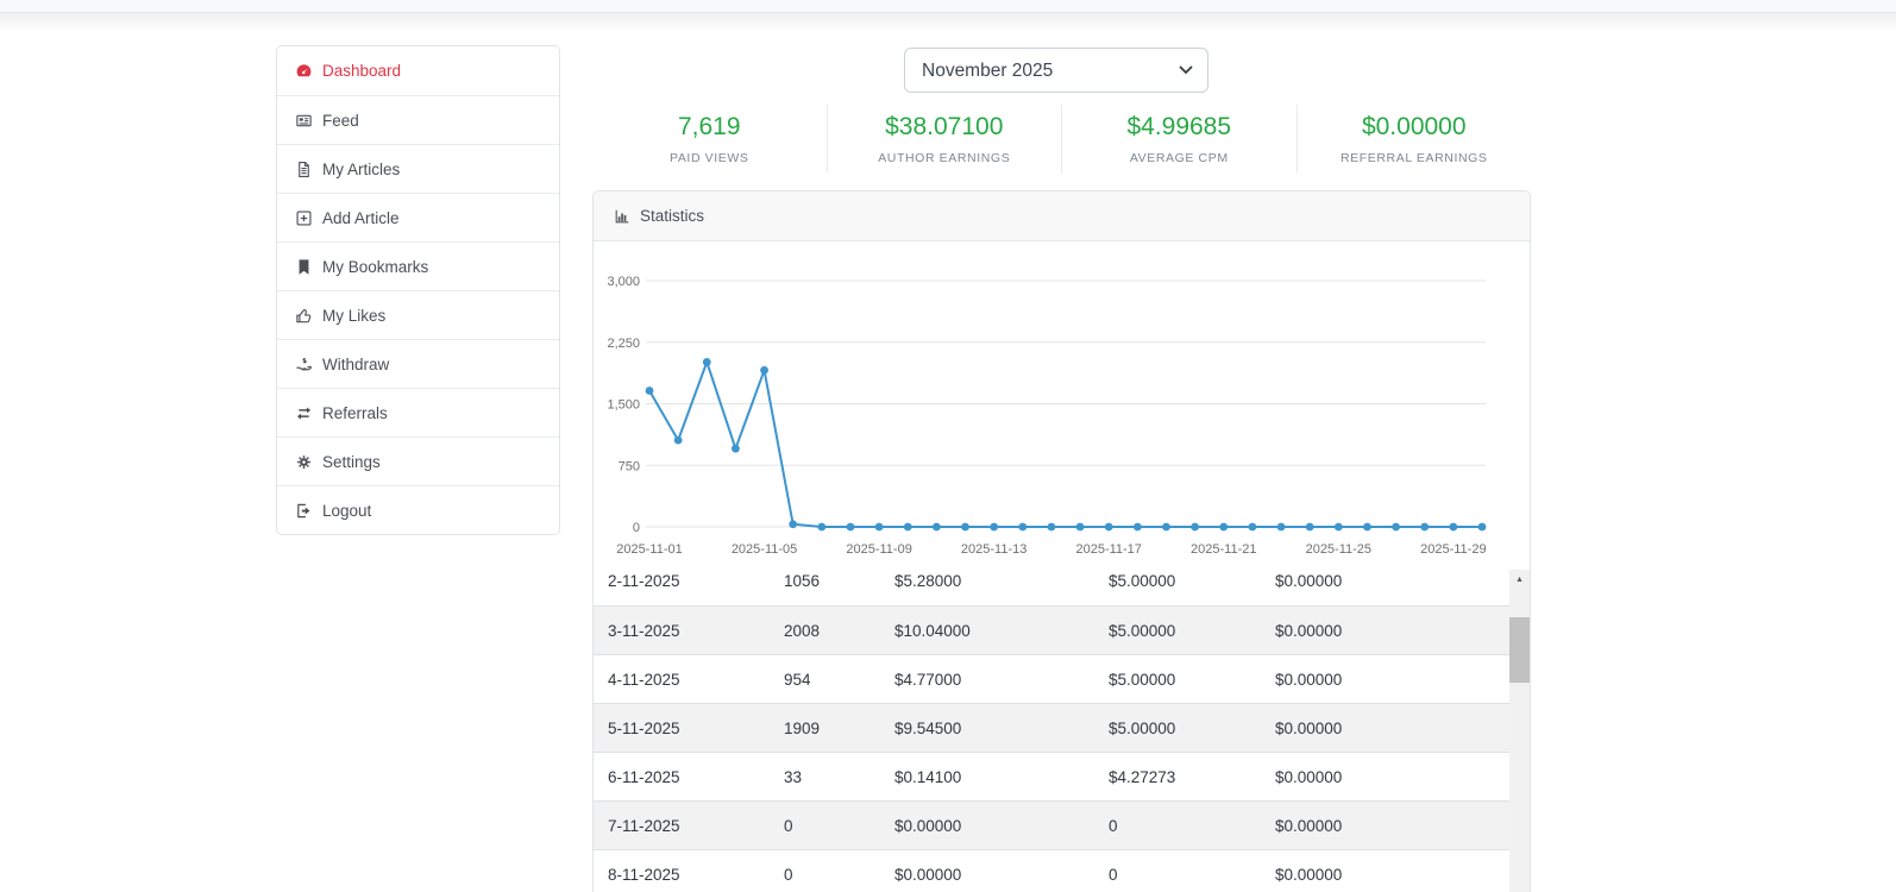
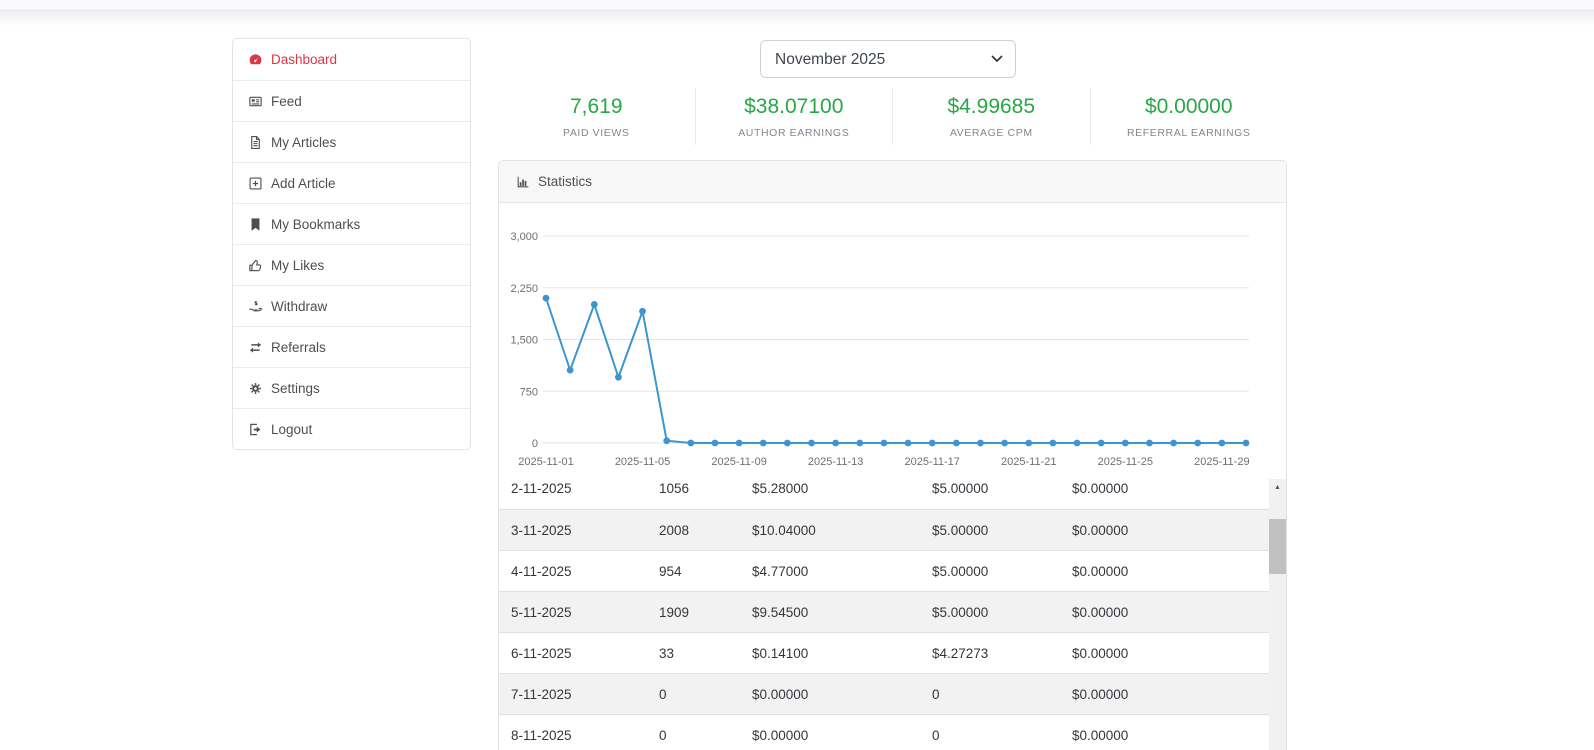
2025-11-01: 1700 -> 2100
